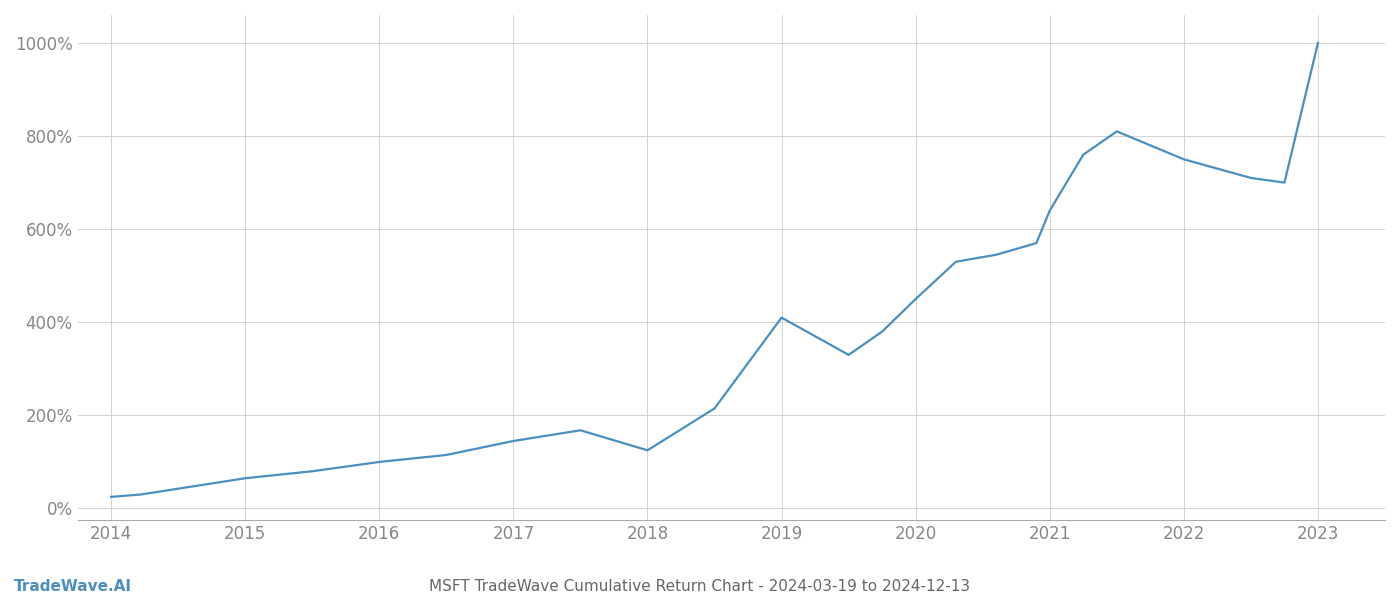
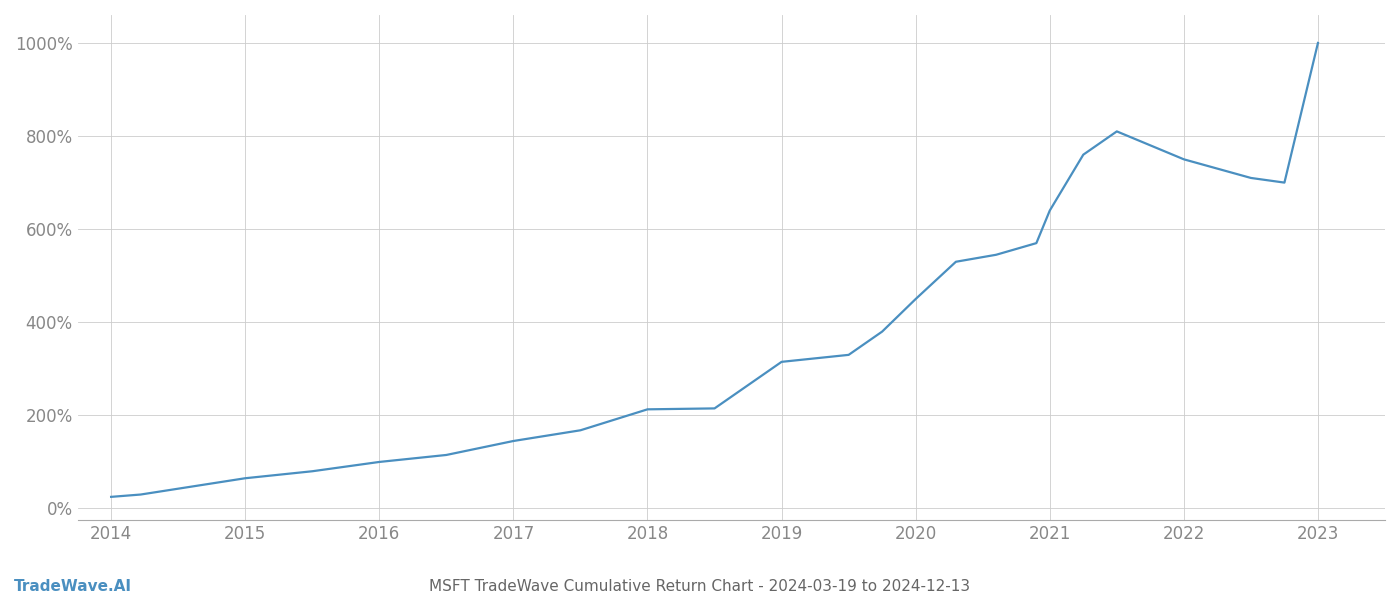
2018: 125% -> 213%
2019: 410% -> 315%
